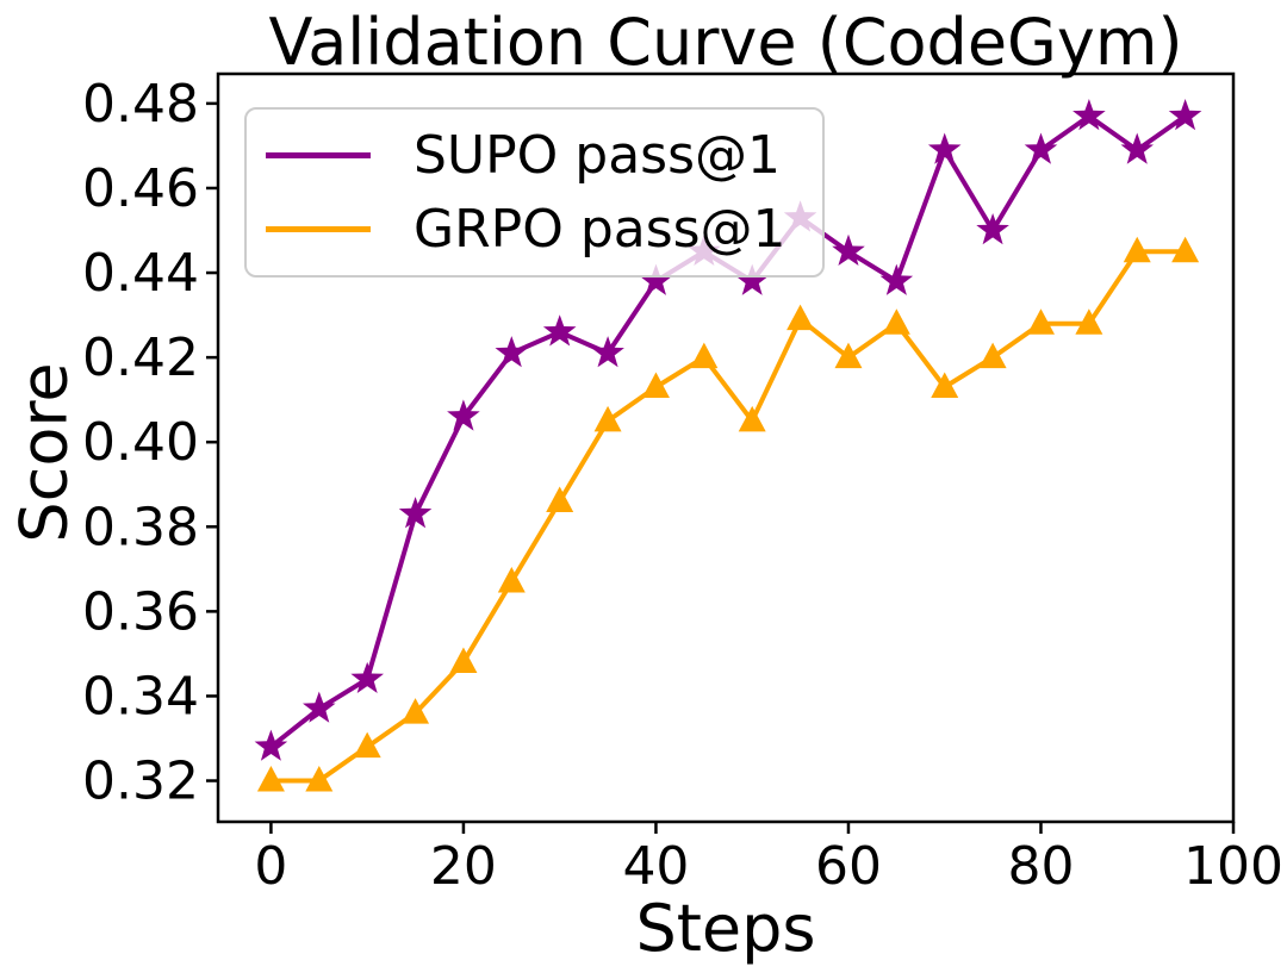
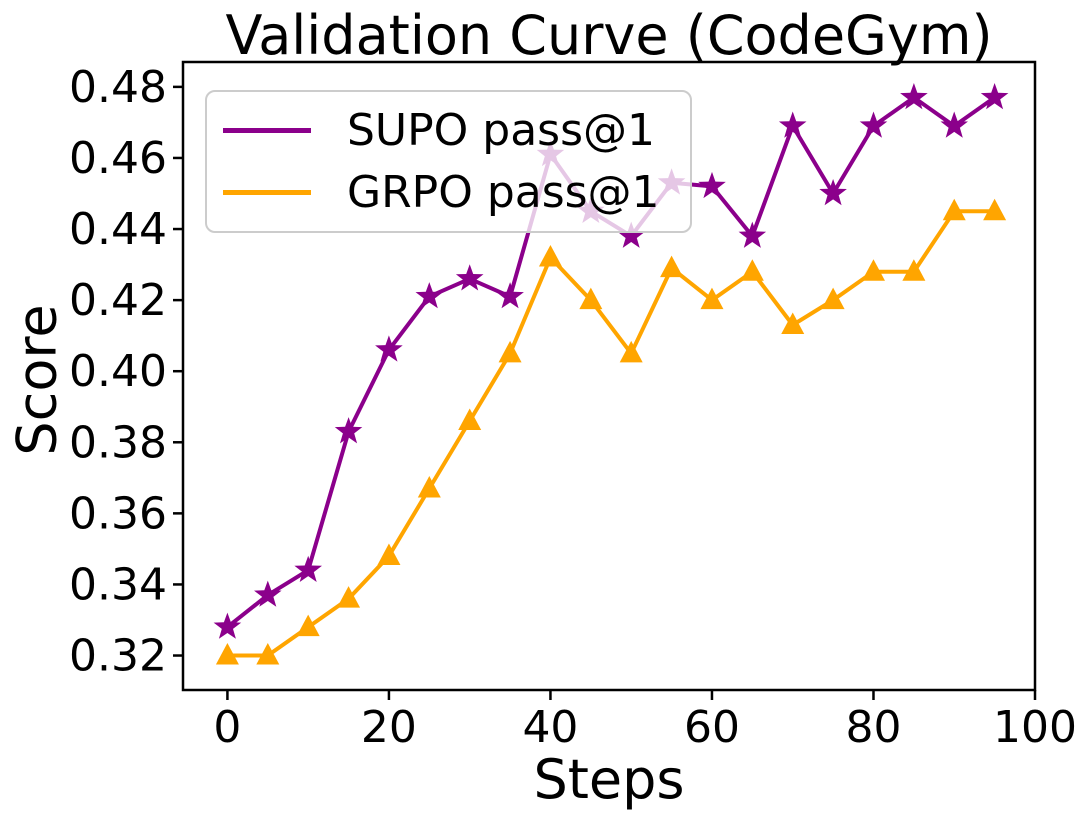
SUPO pass@1/40: 0.438 -> 0.461
GRPO pass@1/40: 0.413 -> 0.432
SUPO pass@1/60: 0.445 -> 0.452
